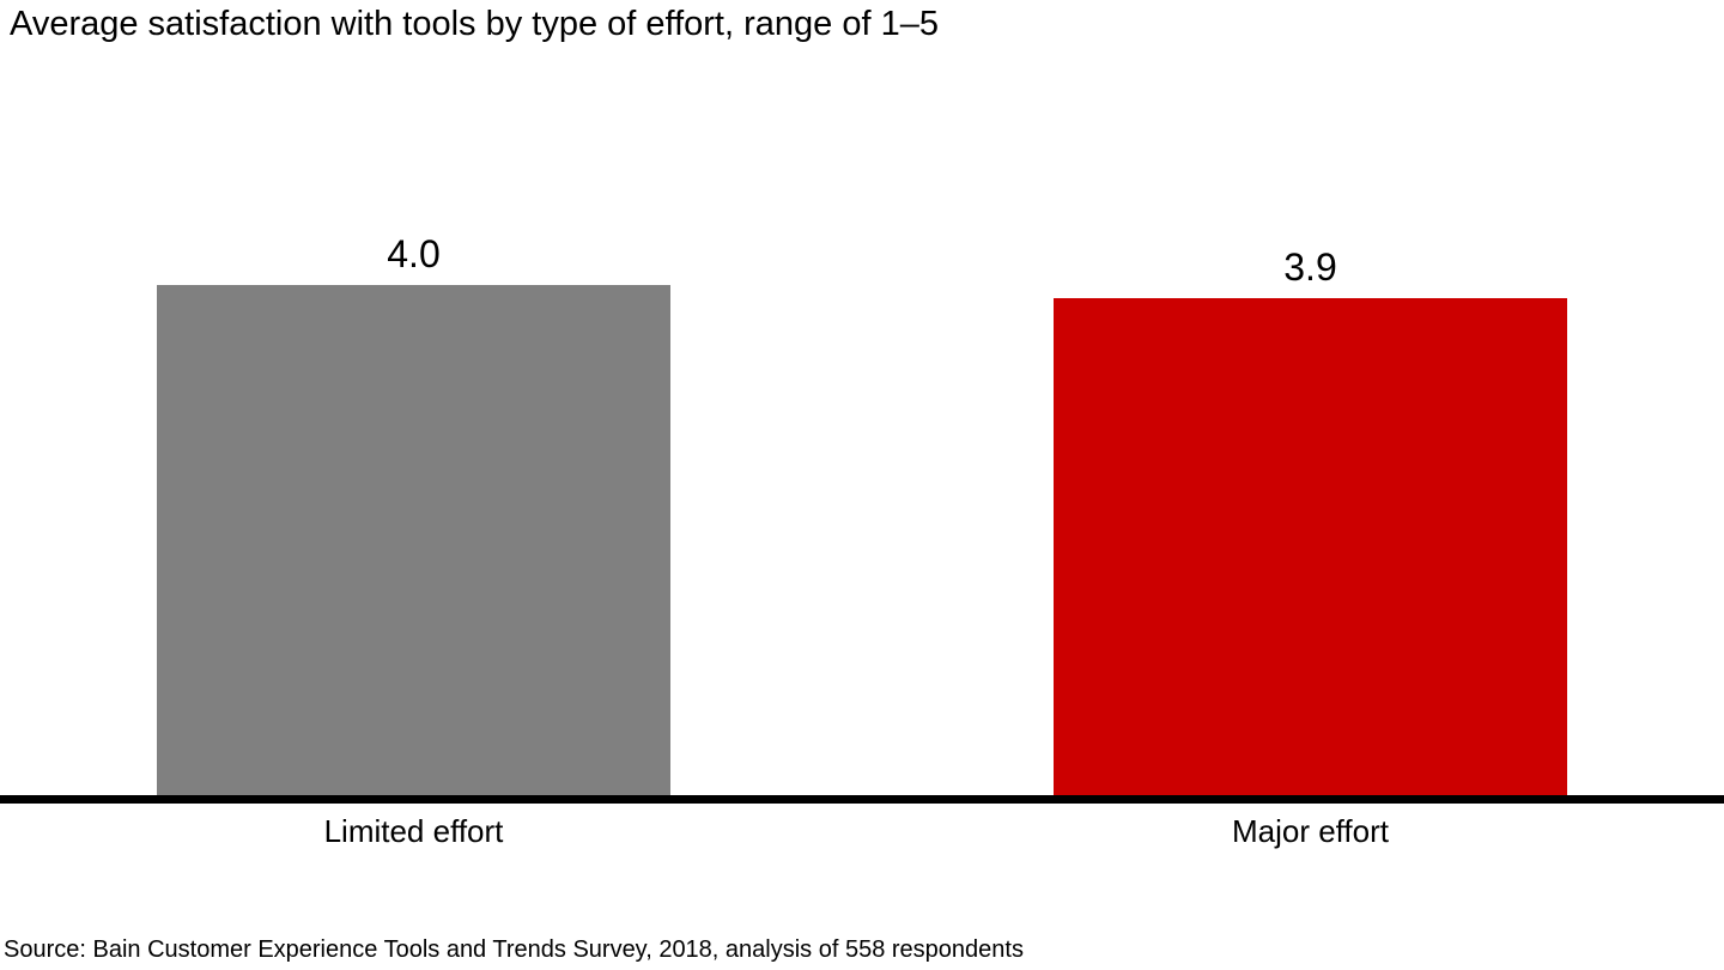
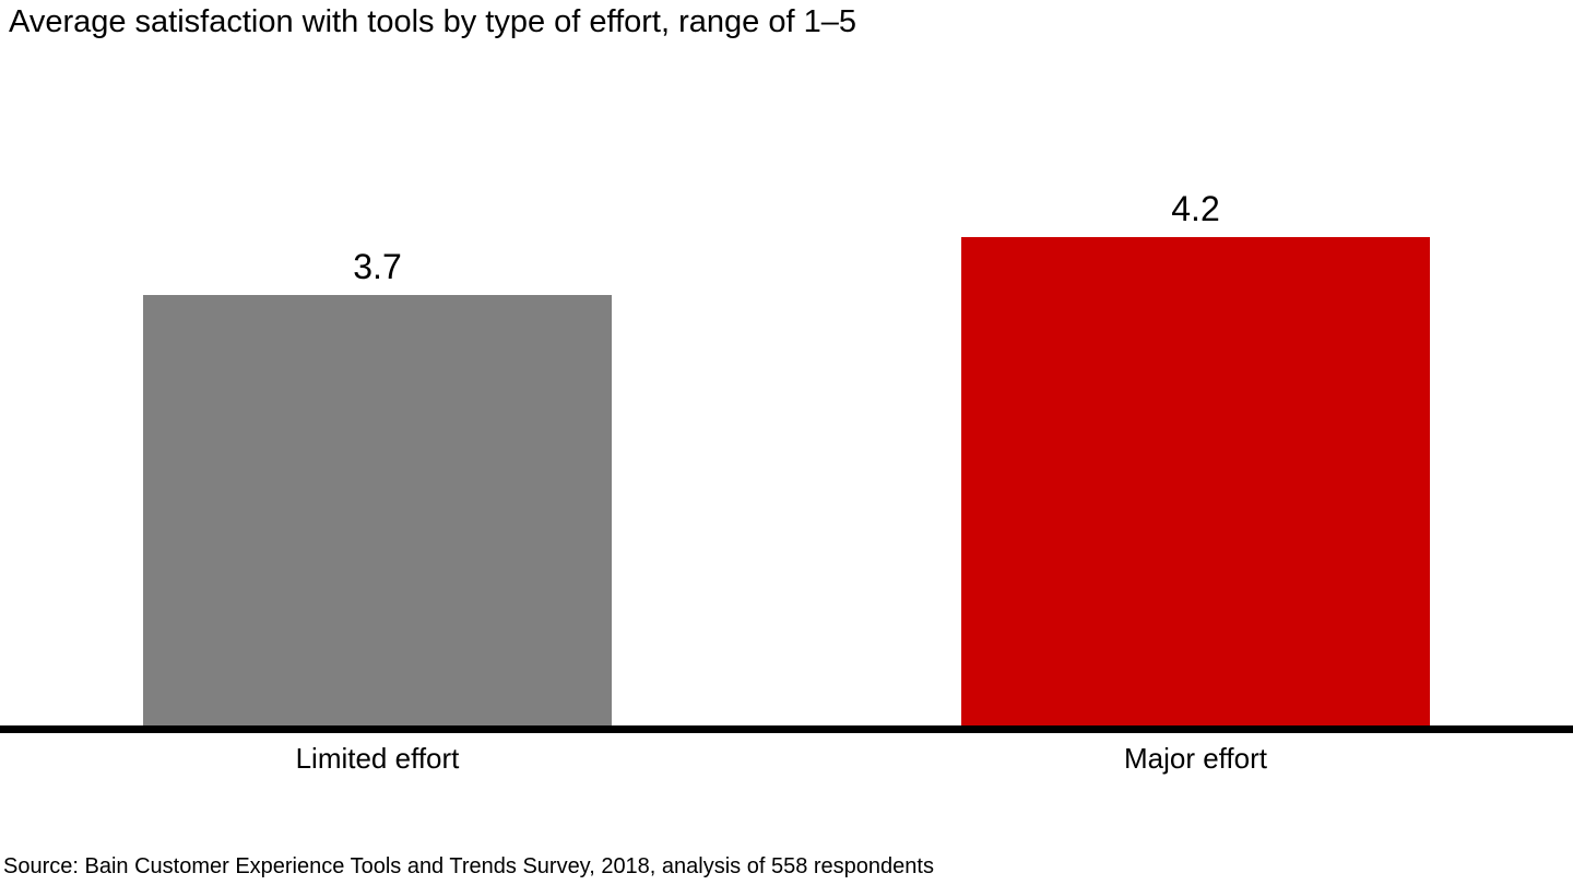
Limited effort: 4.0 -> 3.7
Major effort: 3.9 -> 4.2
